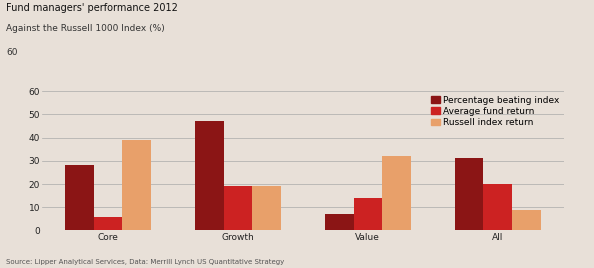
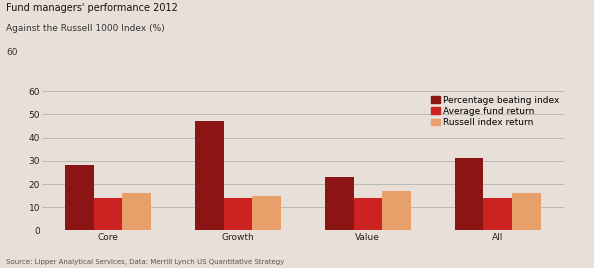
Average fund return/Core: 6 -> 14
Russell index return/Core: 39 -> 16
Average fund return/Growth: 19 -> 14
Russell index return/Growth: 19 -> 15
Percentage beating index/Value: 7 -> 23
Russell index return/Value: 32 -> 17
Average fund return/All: 20 -> 14
Russell index return/All: 9 -> 16
